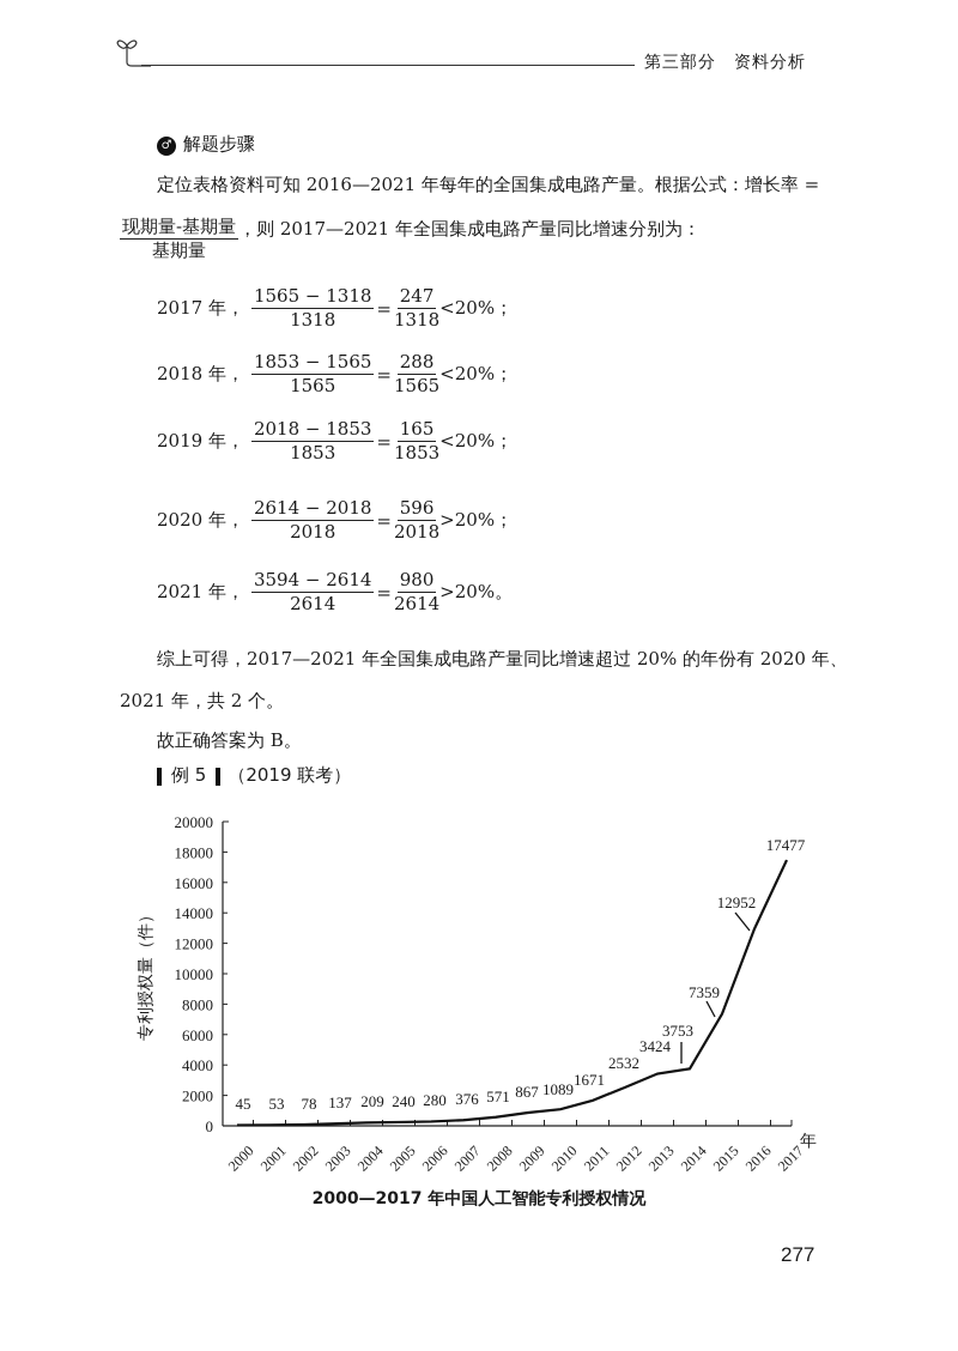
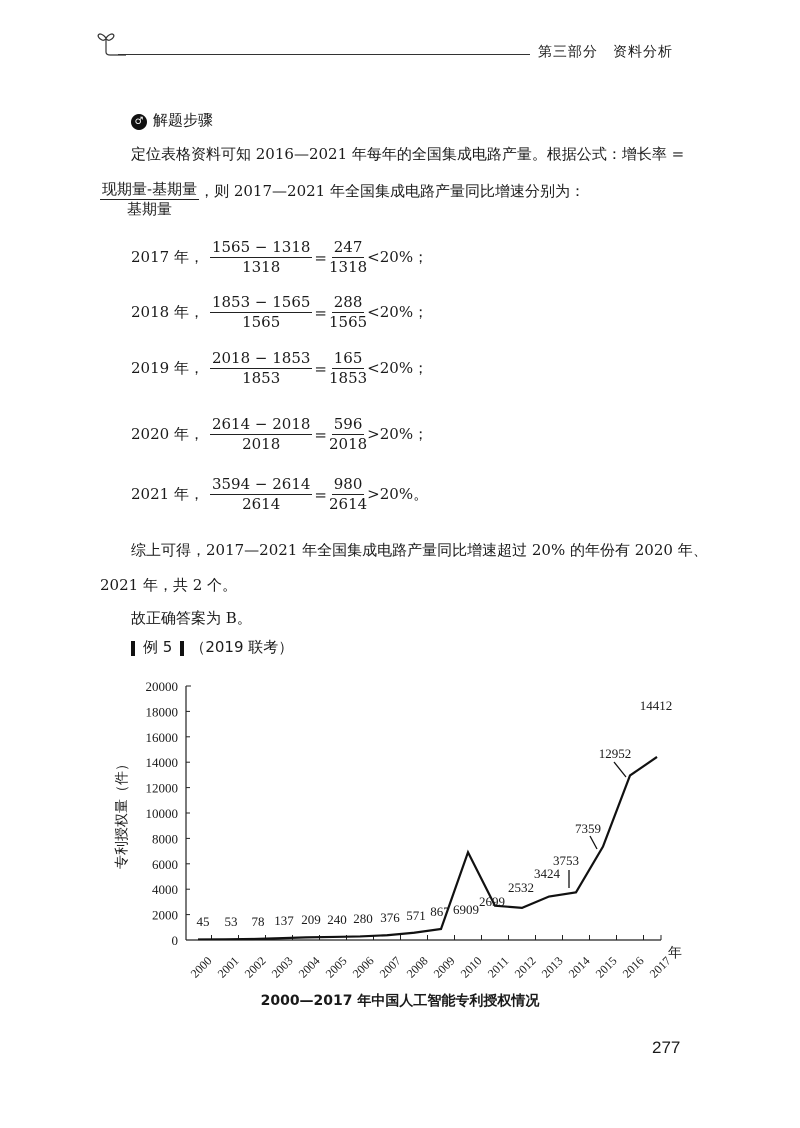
2010: 1089 -> 6909
2011: 1671 -> 2699
2017: 17477 -> 14412
